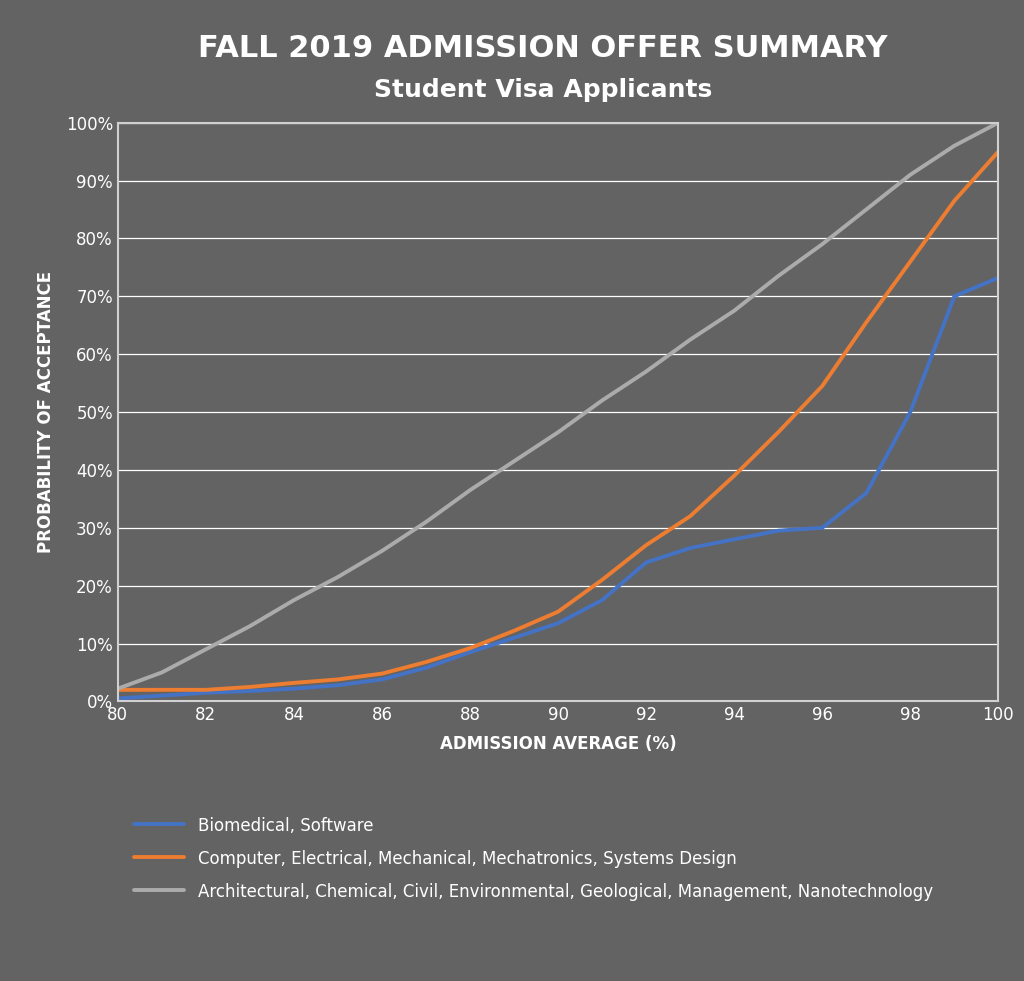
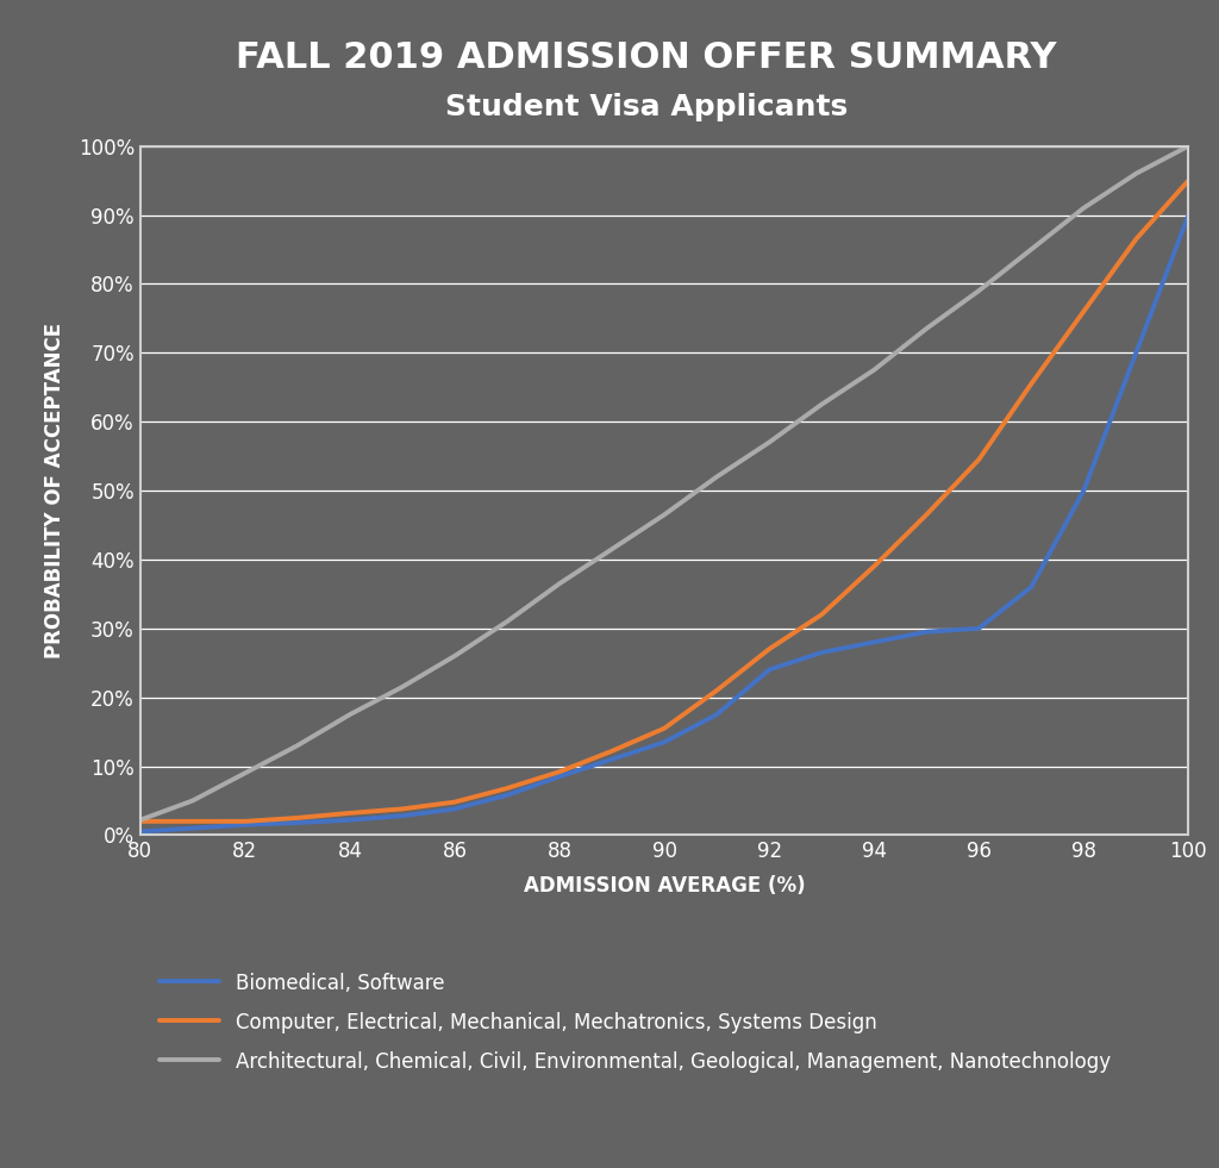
Biomedical, Software/100: 73.2% -> 90.0%
